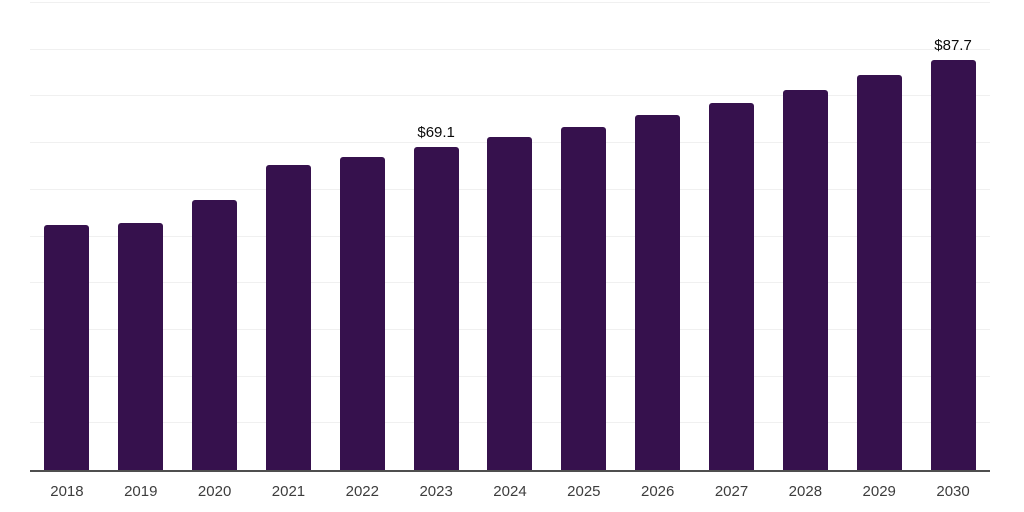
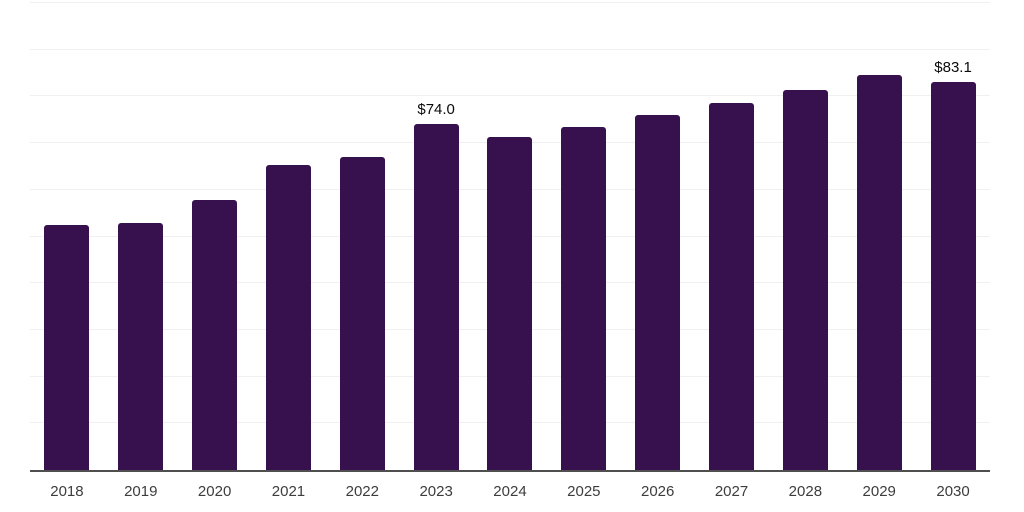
2023: $69.1 -> $74.0
2030: $87.7 -> $83.1
